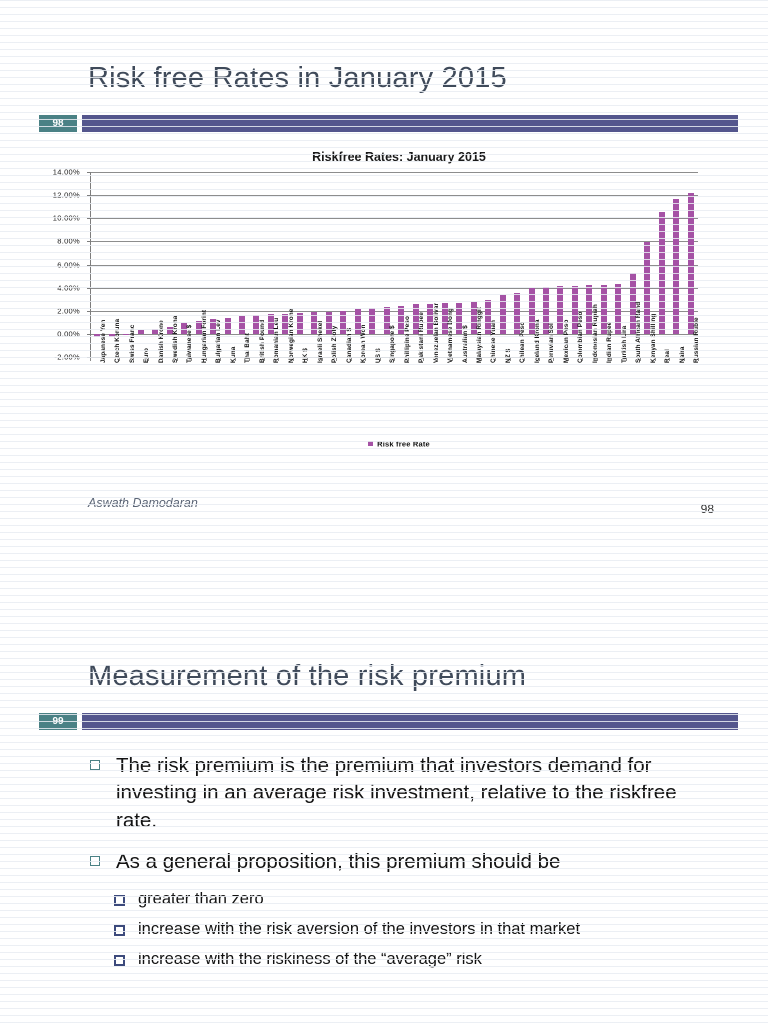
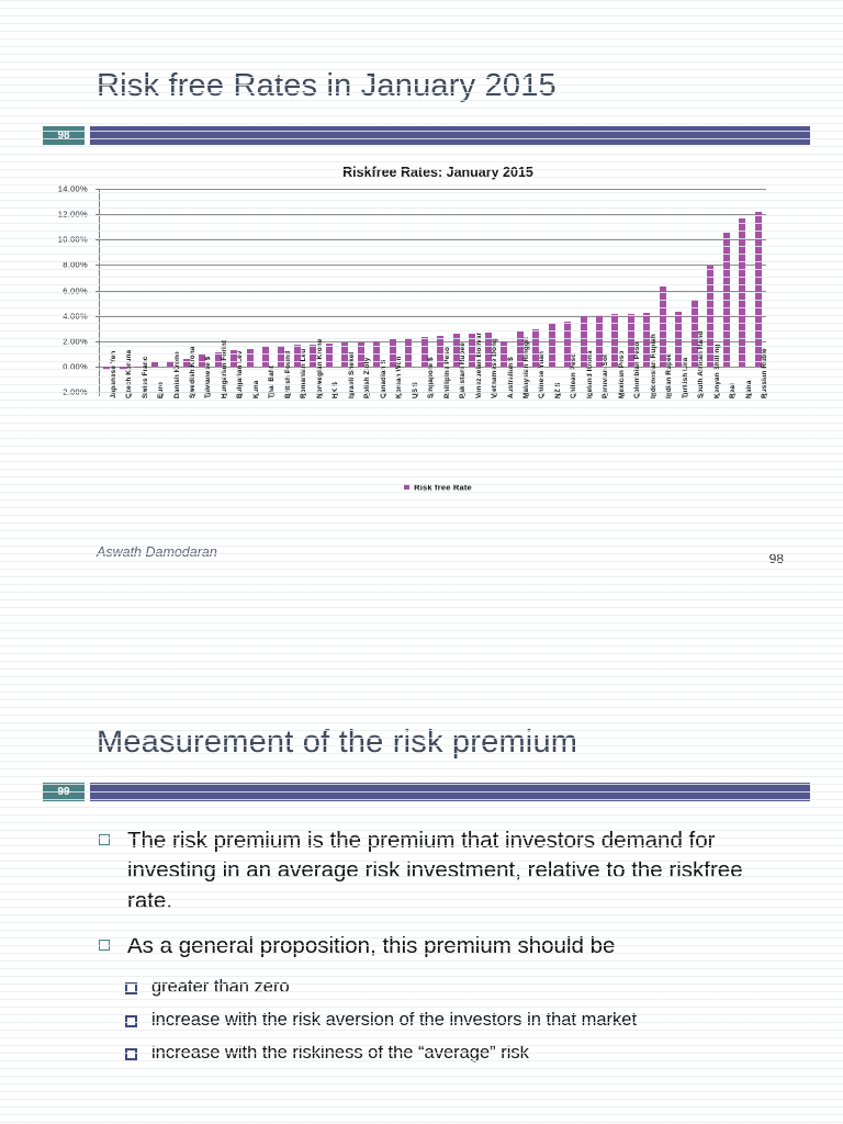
Australian $: 2.7% -> 2.0%
Indian Rupee: 4.2% -> 6.3%
